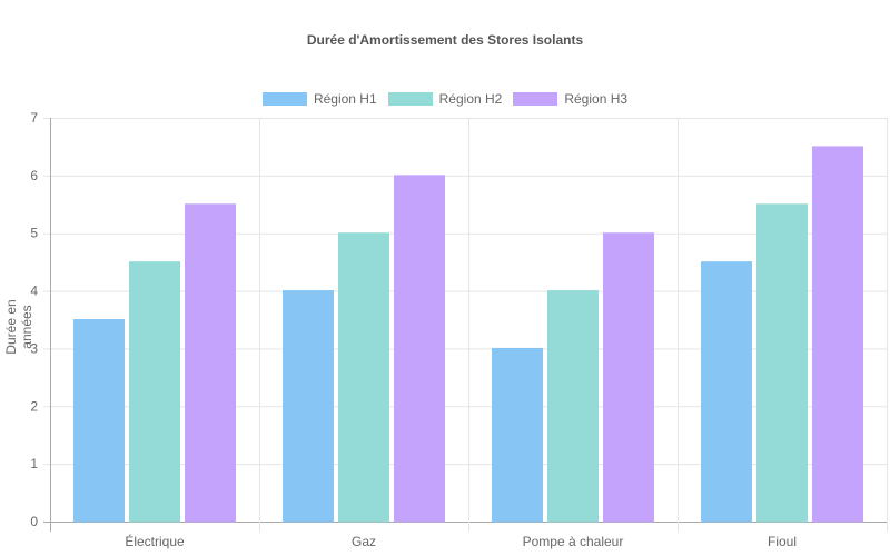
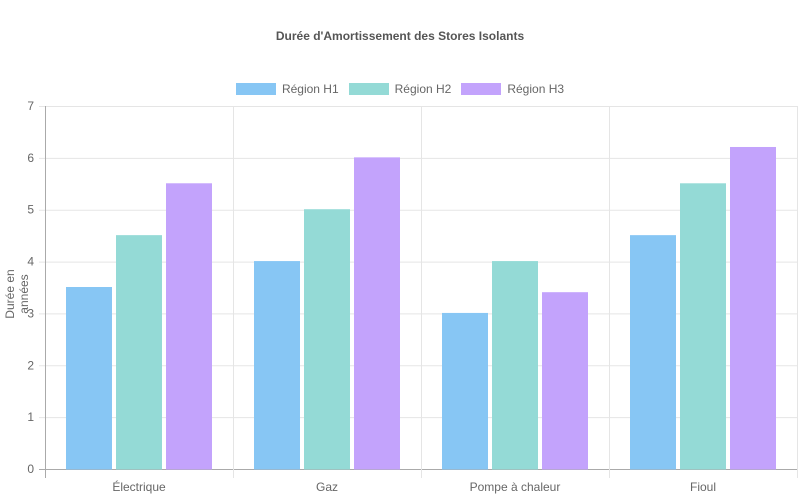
Région H3/Pompe à chaleur: 5.0 -> 3.4
Région H3/Fioul: 6.5 -> 6.2
